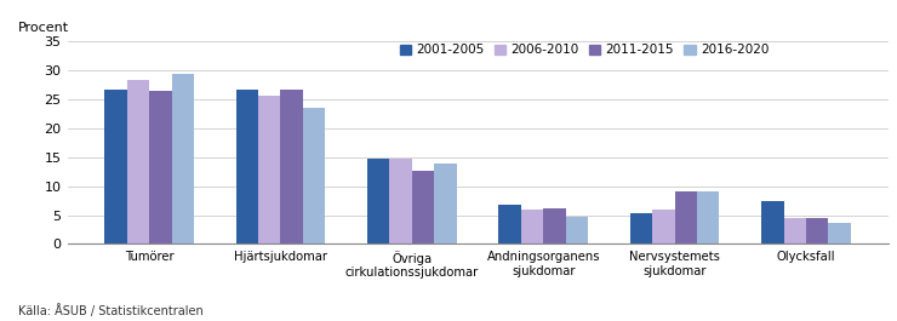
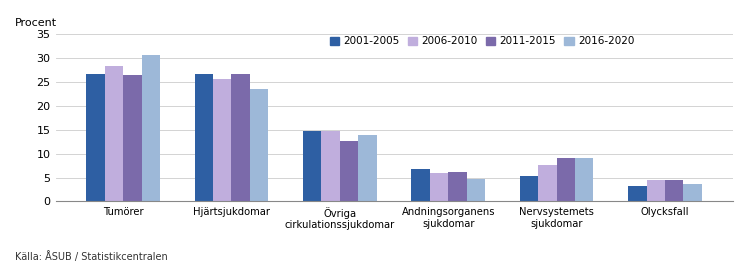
2016-2020/Tumörer: 29.5 -> 30.6
2006-2010/Nervsystemets sjukdomar: 6.0 -> 7.7
2001-2005/Olycksfall: 7.5 -> 3.3
